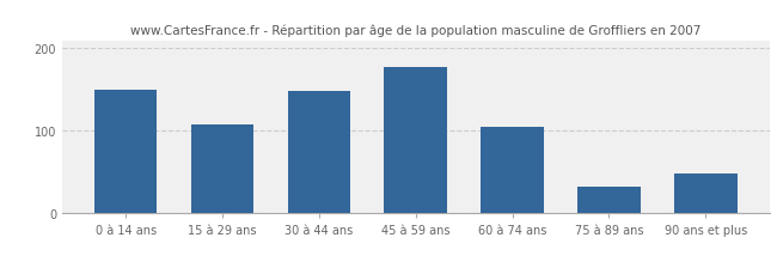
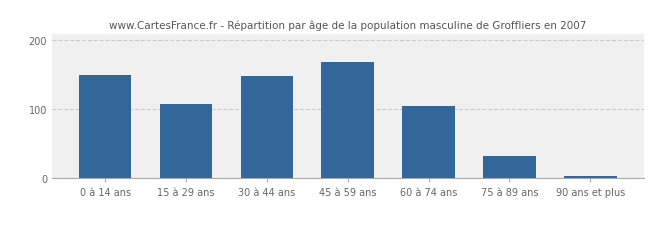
45 à 59 ans: 178 -> 168
90 ans et plus: 48 -> 3
